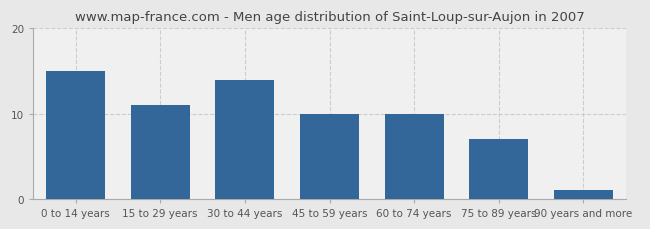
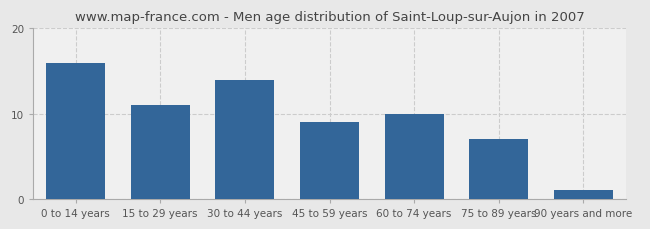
0 to 14 years: 15 -> 16
45 to 59 years: 10 -> 9
